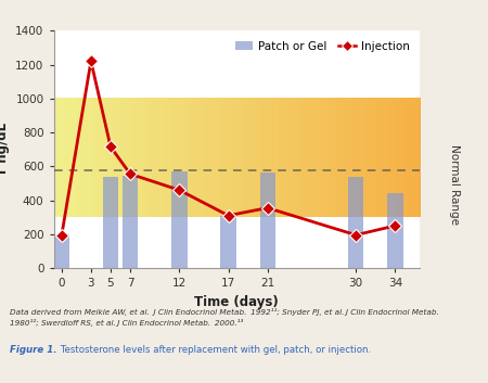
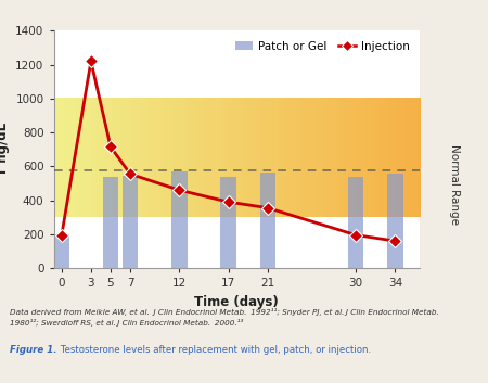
Patch or Gel/17: 310 -> 540
Injection/17: 310 -> 390
Patch or Gel/34: 440 -> 560
Injection/34: 250 -> 160
